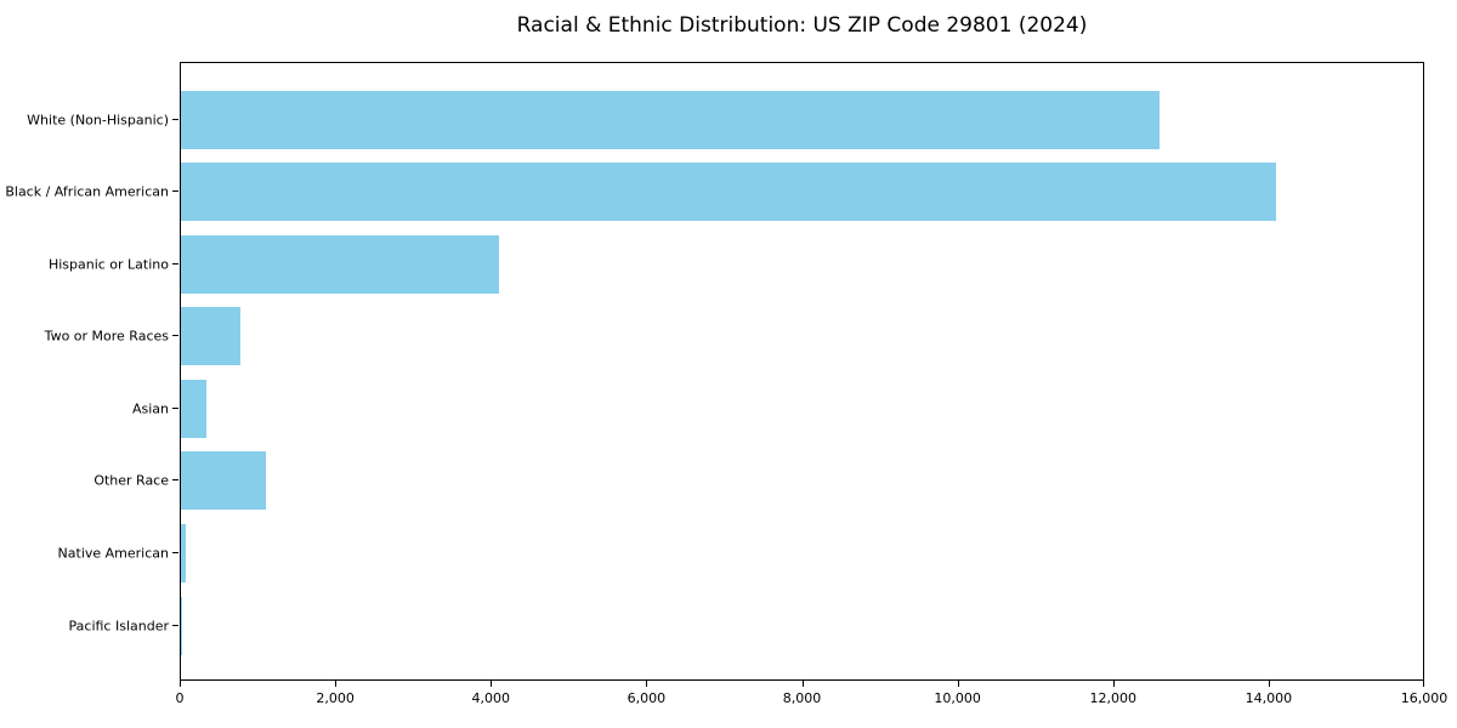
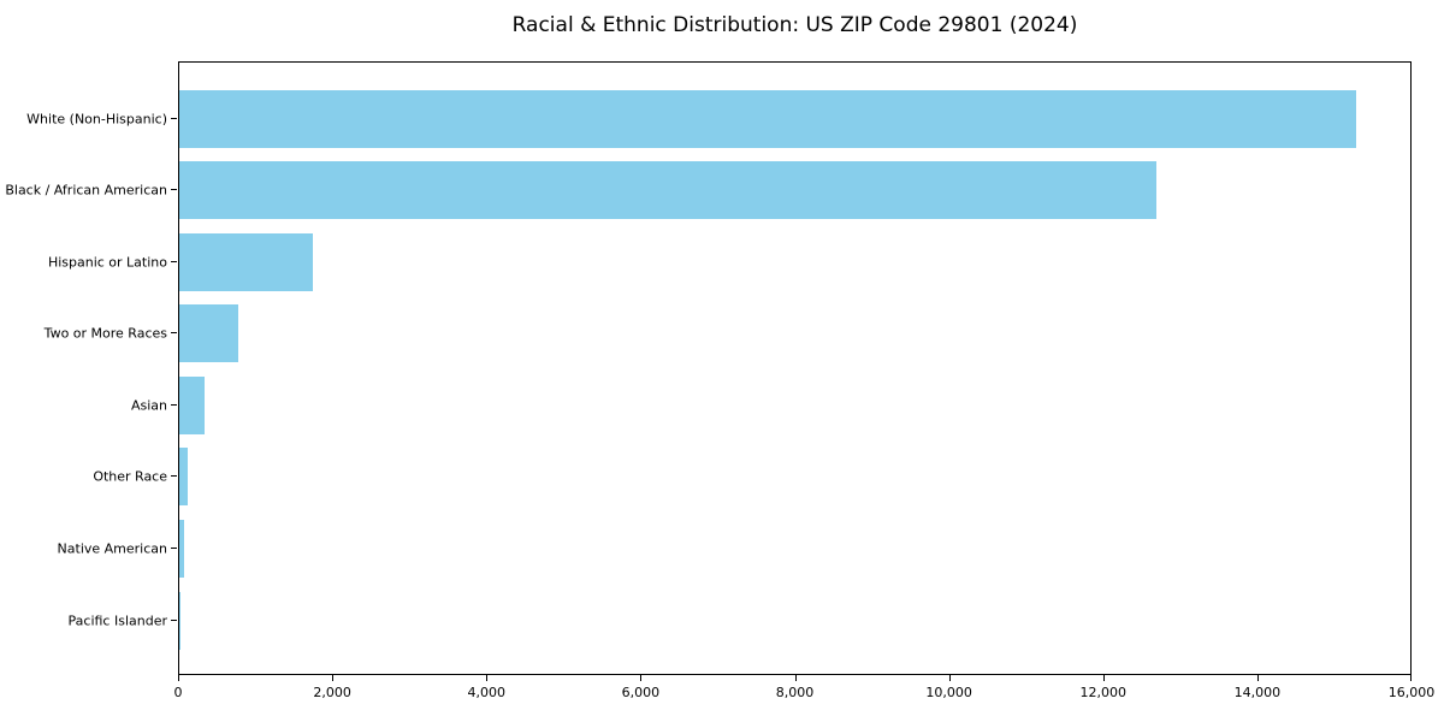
White (Non-Hispanic): 12600 -> 15300
Black / African American: 14100 -> 12700
Hispanic or Latino: 4100 -> 1700
Other Race: 1100 -> 100
